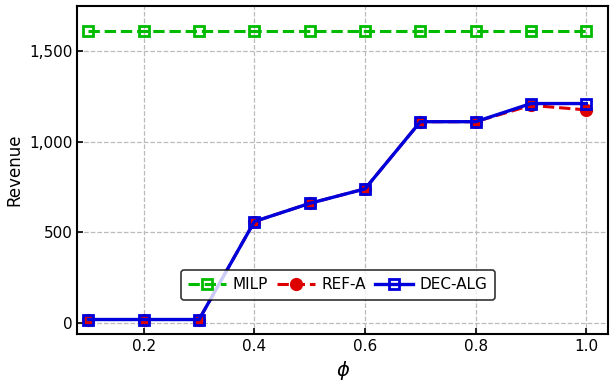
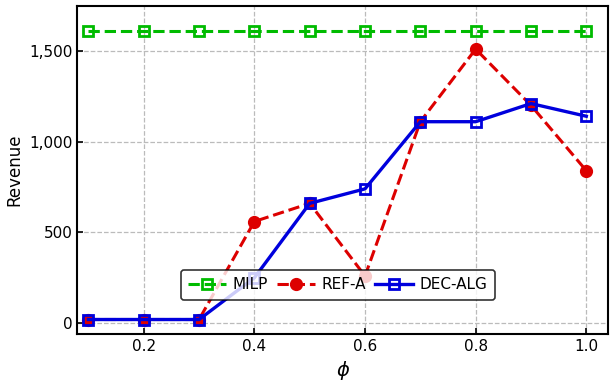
DEC-ALG/0.4: 560 -> 250
REF-A/0.6: 740 -> 260
REF-A/0.8: 1,110 -> 1,510
REF-A/1.0: 1,180 -> 840
DEC-ALG/1.0: 1,210 -> 1,140
